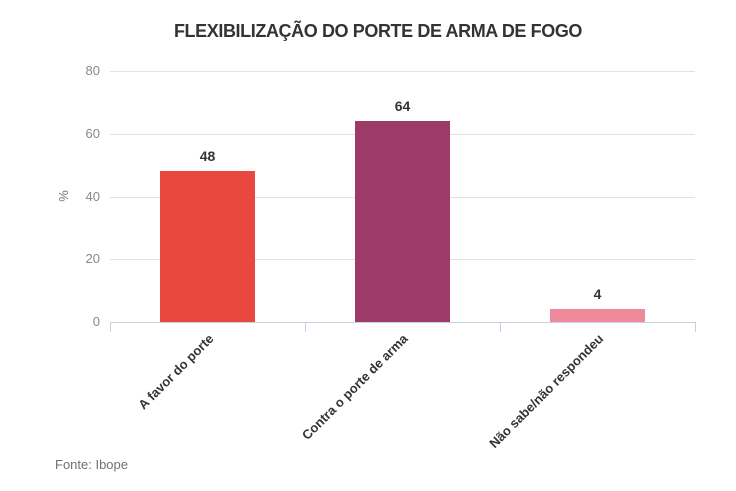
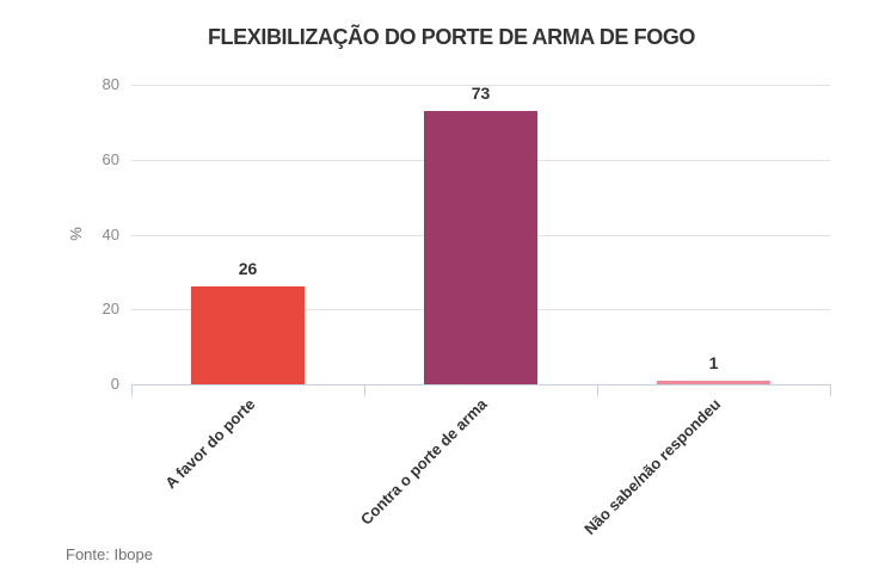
A favor do porte: 48 -> 26
Contra o porte de arma: 64 -> 73
Não sabe/não respondeu: 4 -> 1
